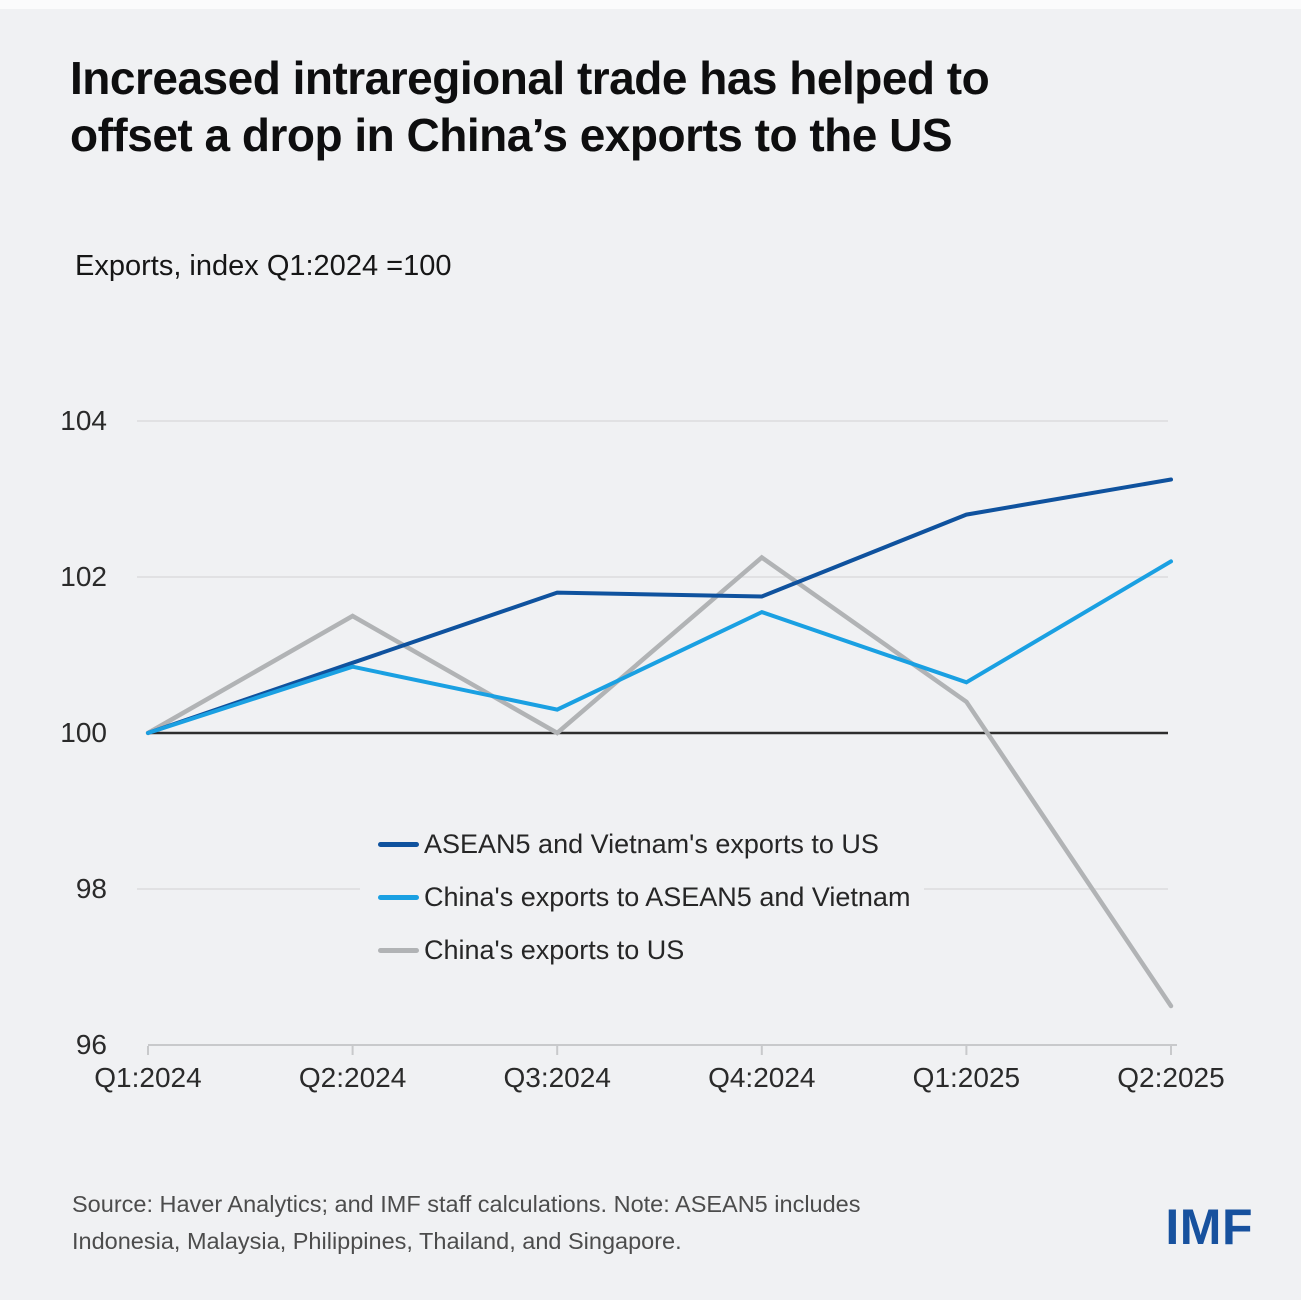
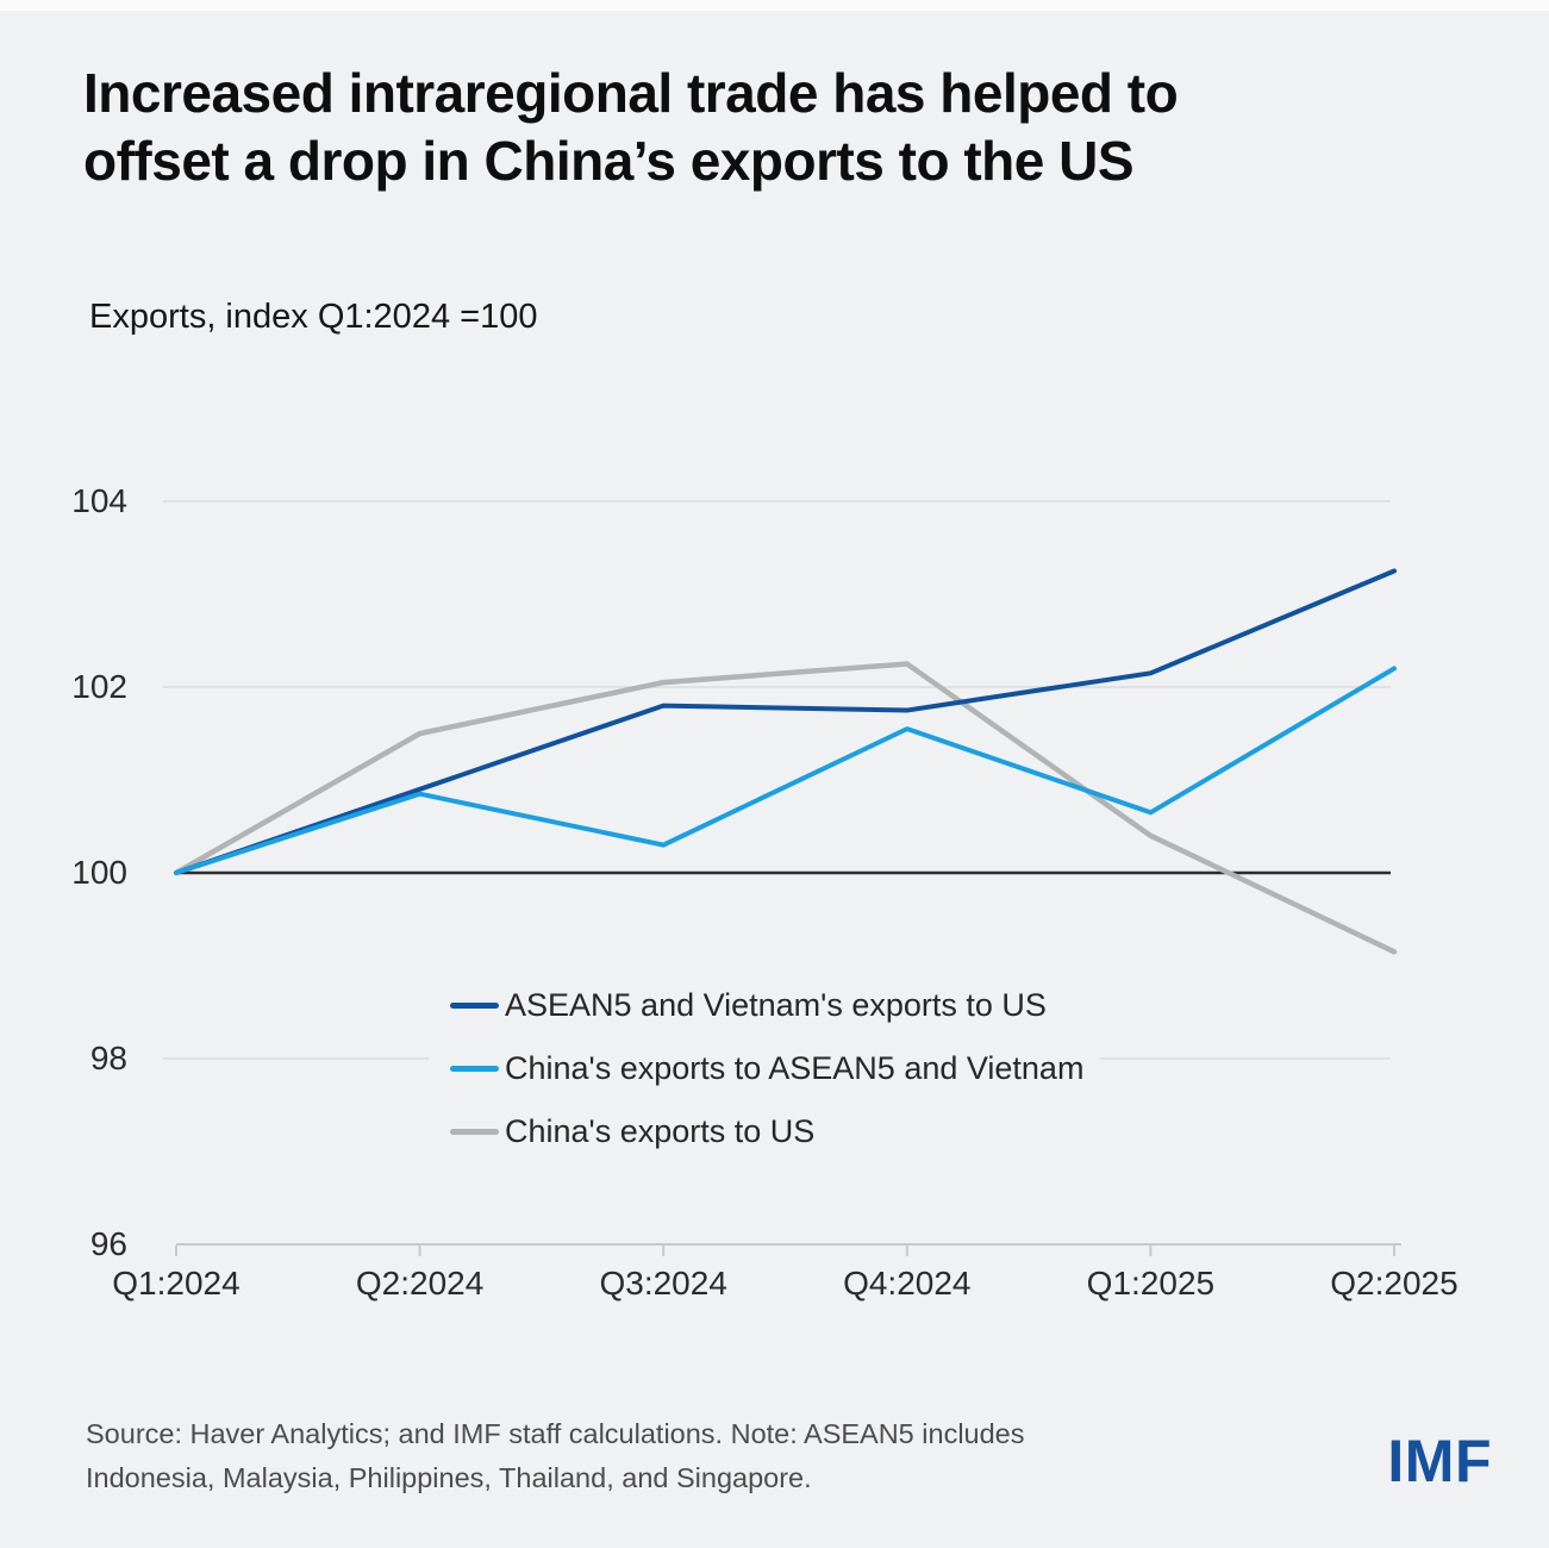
China's exports to US/Q3:2024: 100.0 -> 102.0
ASEAN5 and Vietnam's exports to US/Q1:2025: 102.8 -> 102.2
China's exports to US/Q2:2025: 96.5 -> 99.2
